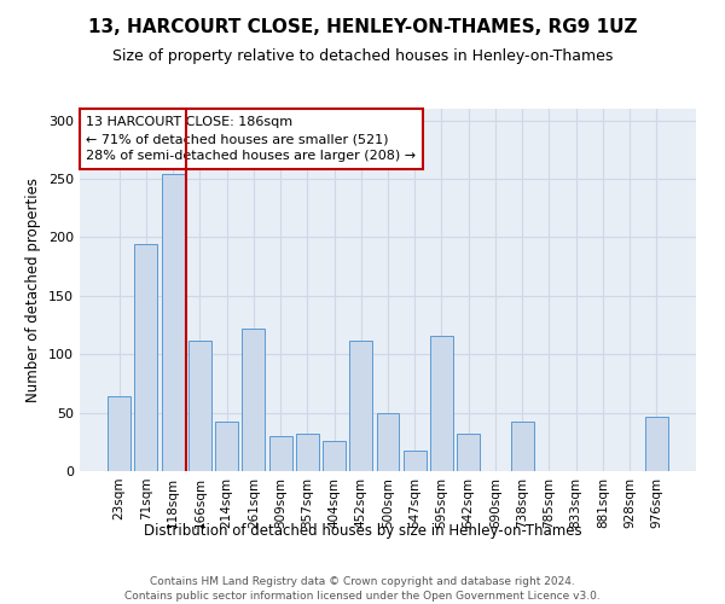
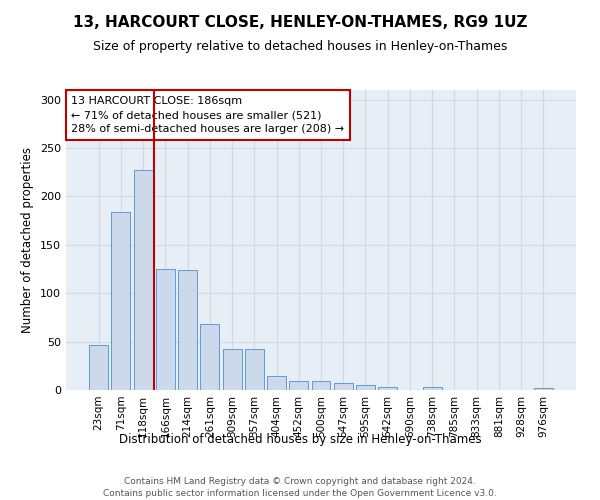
23sqm: 64 -> 47
71sqm: 194 -> 184
118sqm: 254 -> 227
166sqm: 112 -> 125
214sqm: 42 -> 124
261sqm: 122 -> 68
309sqm: 30 -> 42
357sqm: 32 -> 42
404sqm: 26 -> 14
452sqm: 112 -> 9
500sqm: 50 -> 9
547sqm: 18 -> 7
595sqm: 116 -> 5
642sqm: 32 -> 3
738sqm: 42 -> 3
976sqm: 46 -> 2
